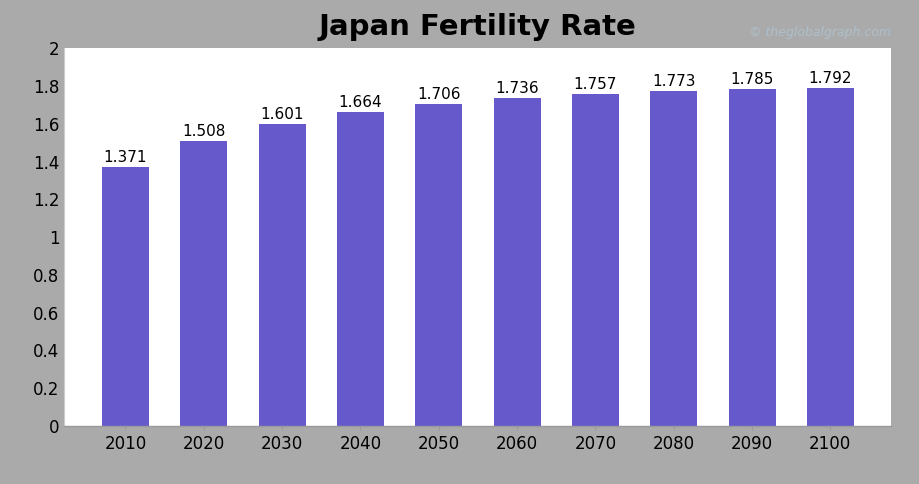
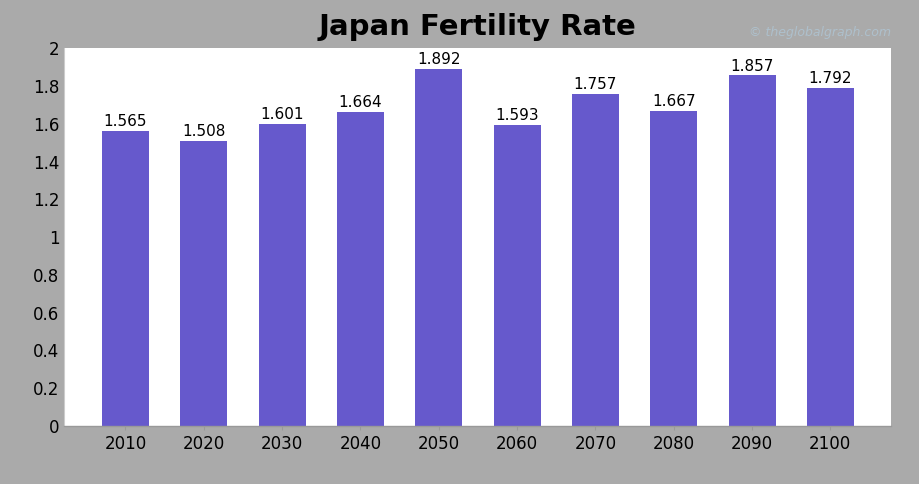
2010: 1.371 -> 1.565
2050: 1.706 -> 1.892
2060: 1.736 -> 1.593
2080: 1.773 -> 1.667
2090: 1.785 -> 1.857
